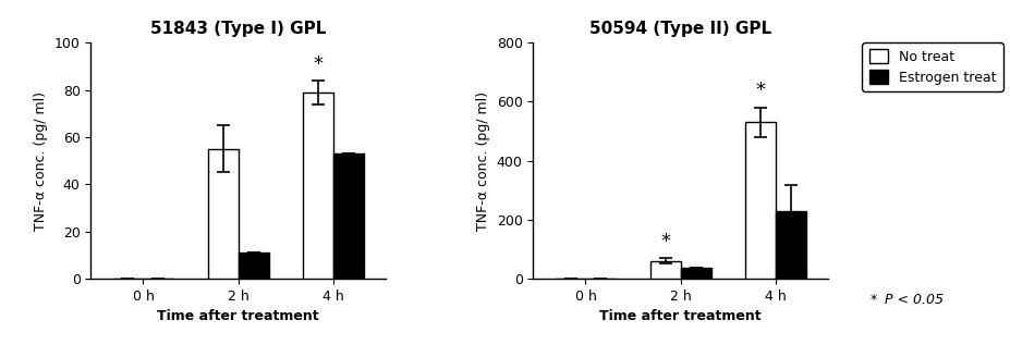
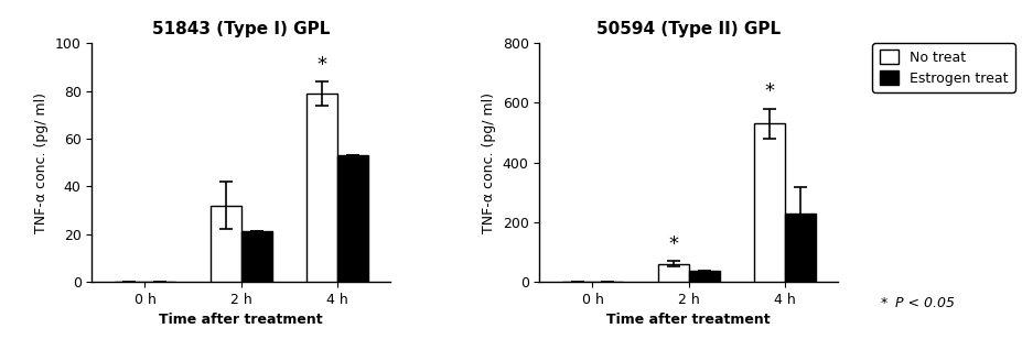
51843 (Type I) GPL/No treat/2 h: 55 -> 32
51843 (Type I) GPL/Estrogen treat/2 h: 11 -> 21
